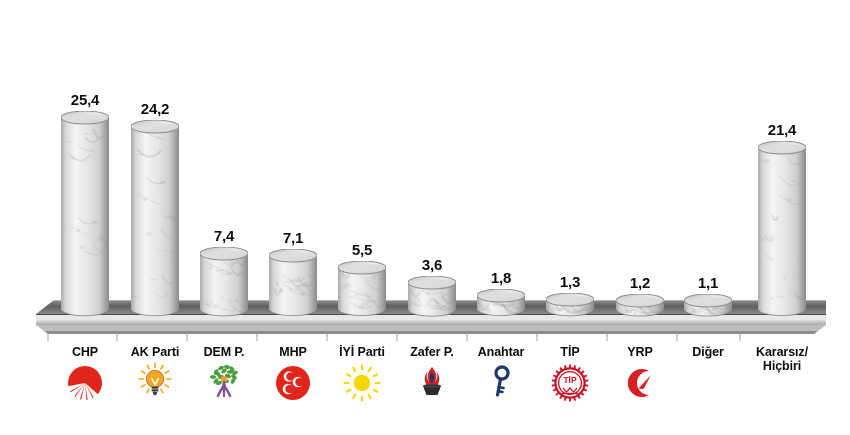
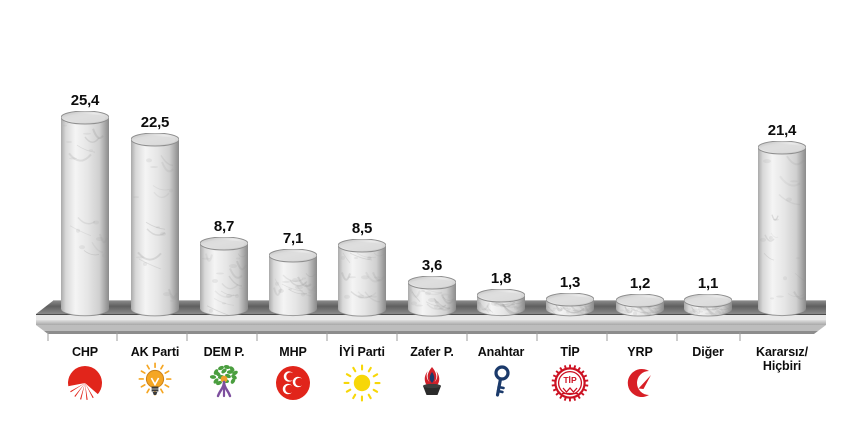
AK Parti: 24,2 -> 22,5
DEM P.: 7,4 -> 8,7
İYİ Parti: 5,5 -> 8,5
